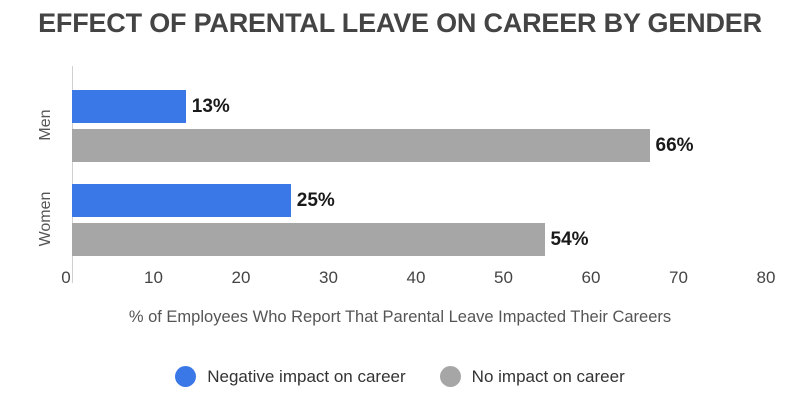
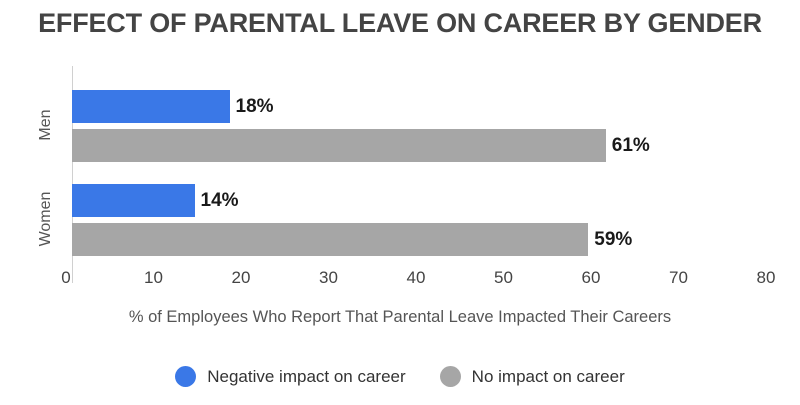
Negative impact on career/Men: 13% -> 18%
No impact on career/Men: 66% -> 61%
Negative impact on career/Women: 25% -> 14%
No impact on career/Women: 54% -> 59%
